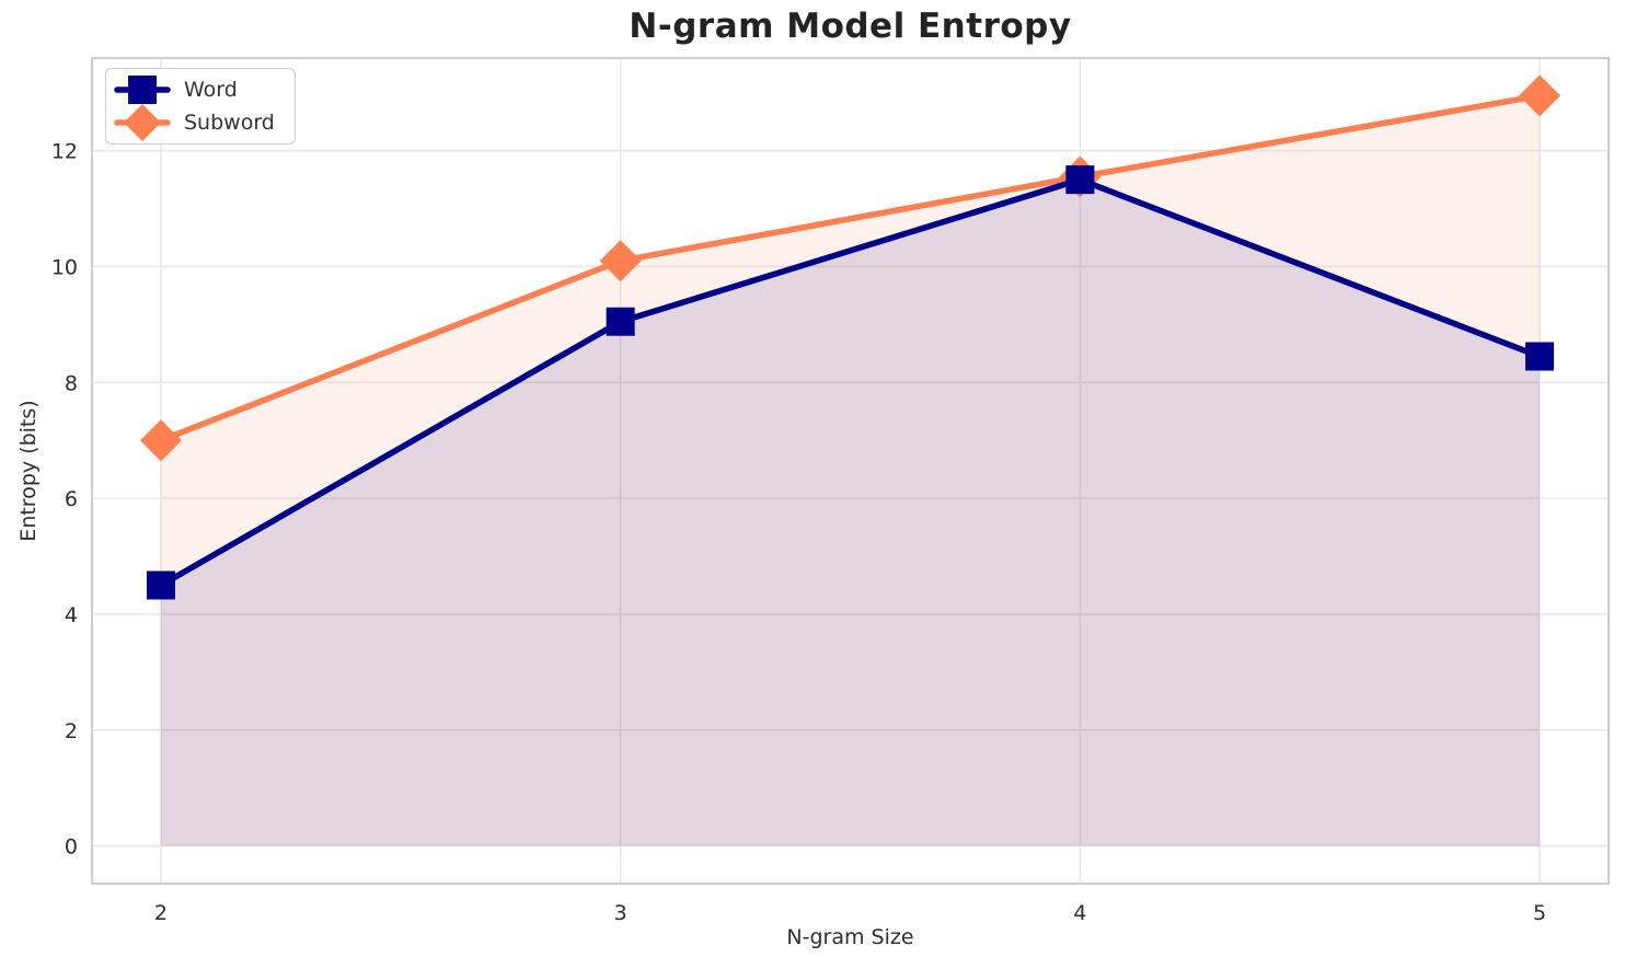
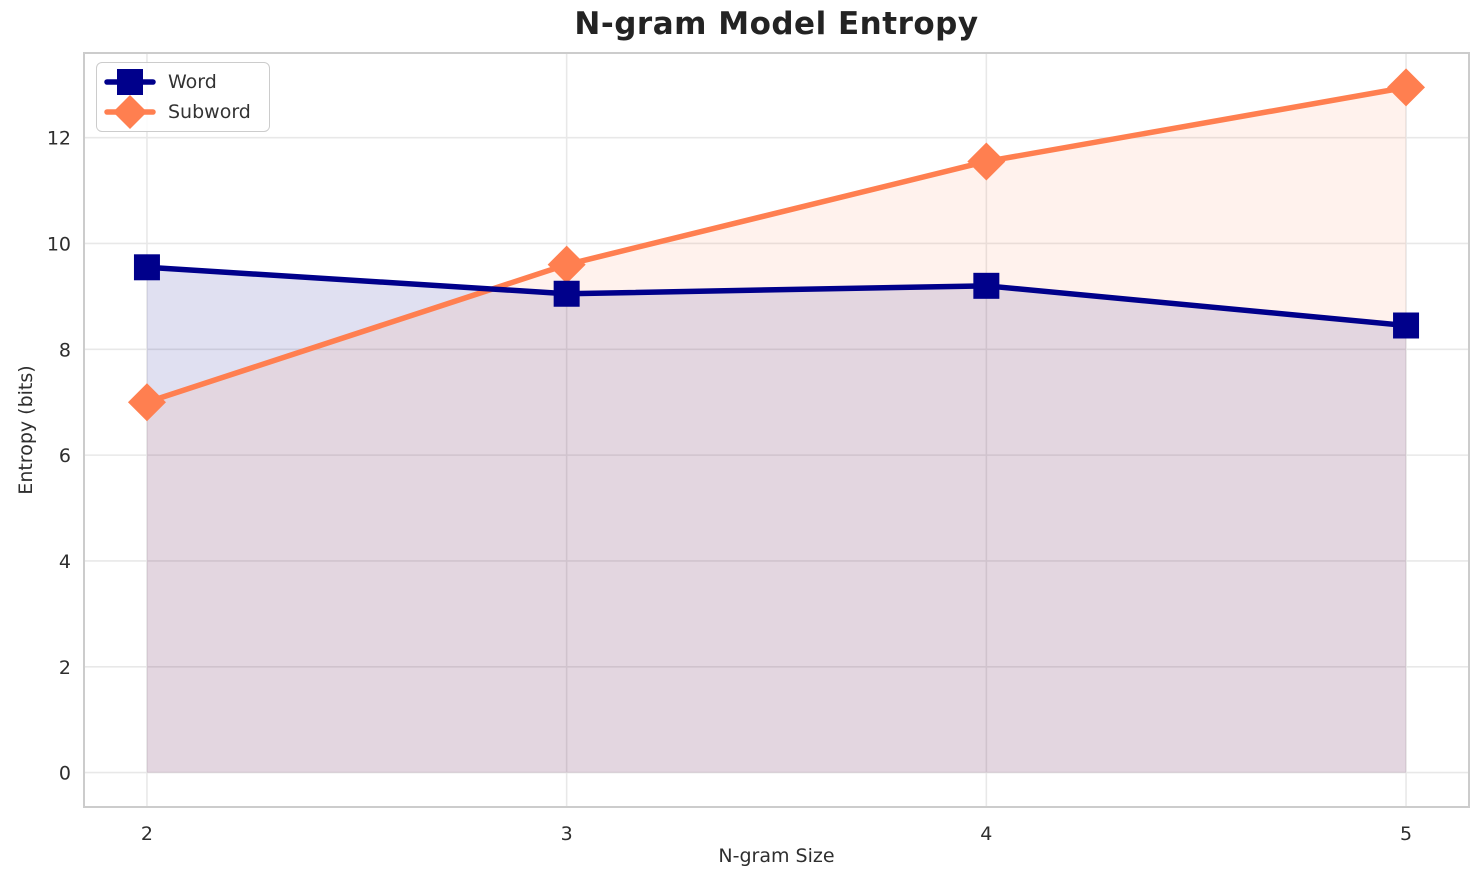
Word/2: 4.5 -> 9.6
Subword/3: 10.1 -> 9.6
Word/4: 11.5 -> 9.2
